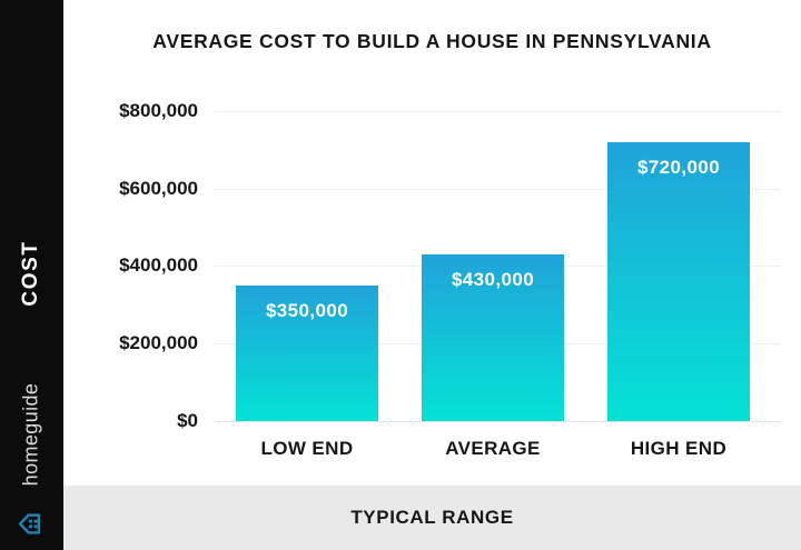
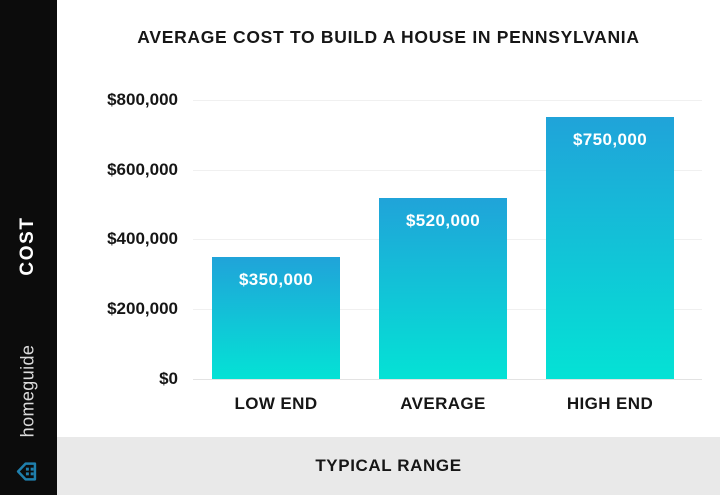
AVERAGE: $430,000 -> $520,000
HIGH END: $720,000 -> $750,000
